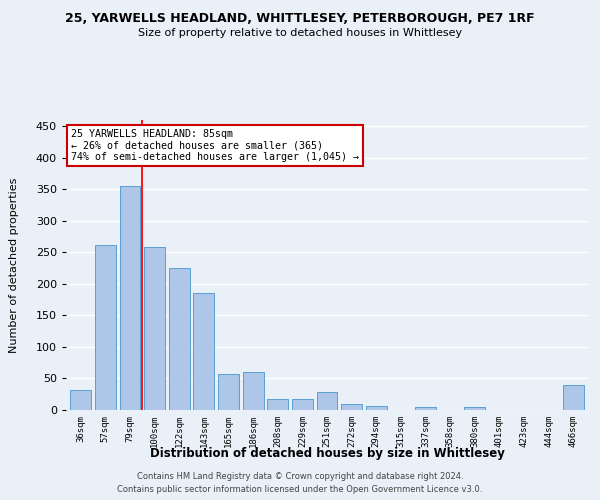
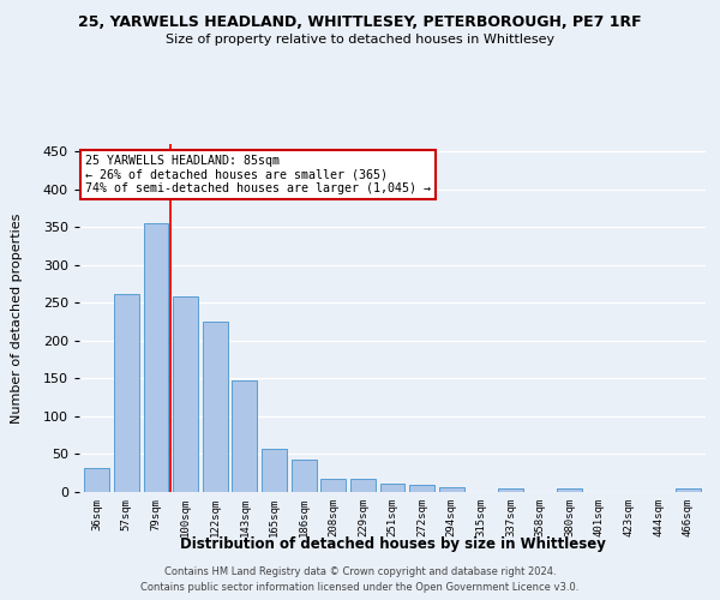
143sqm: 186 -> 148
186sqm: 60 -> 43
251sqm: 28 -> 11
466sqm: 40 -> 5
